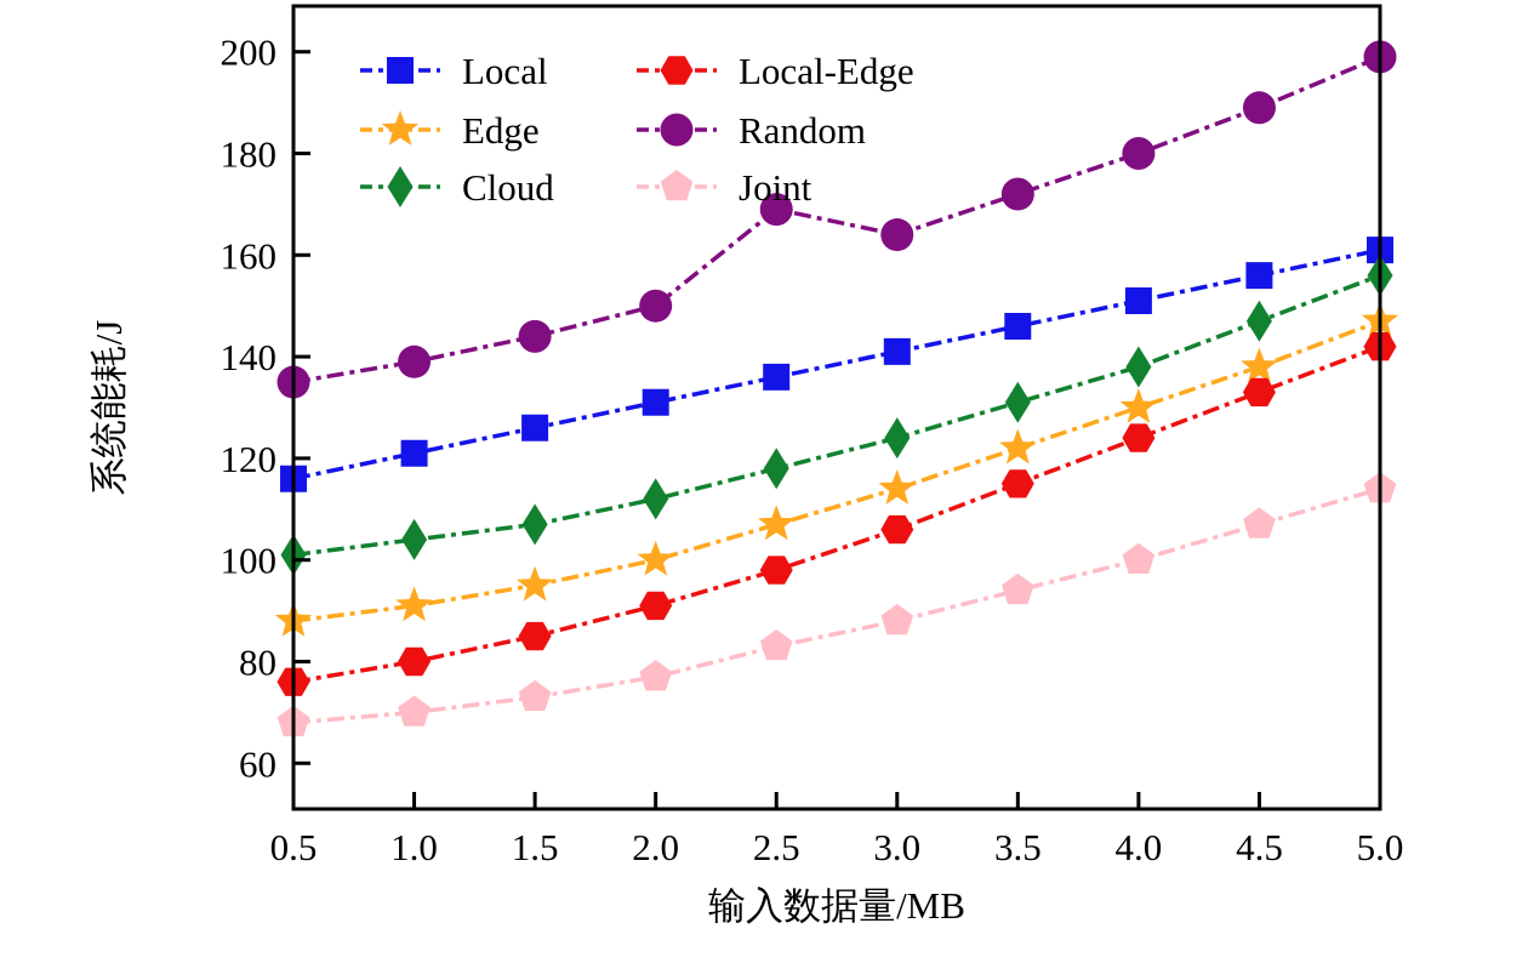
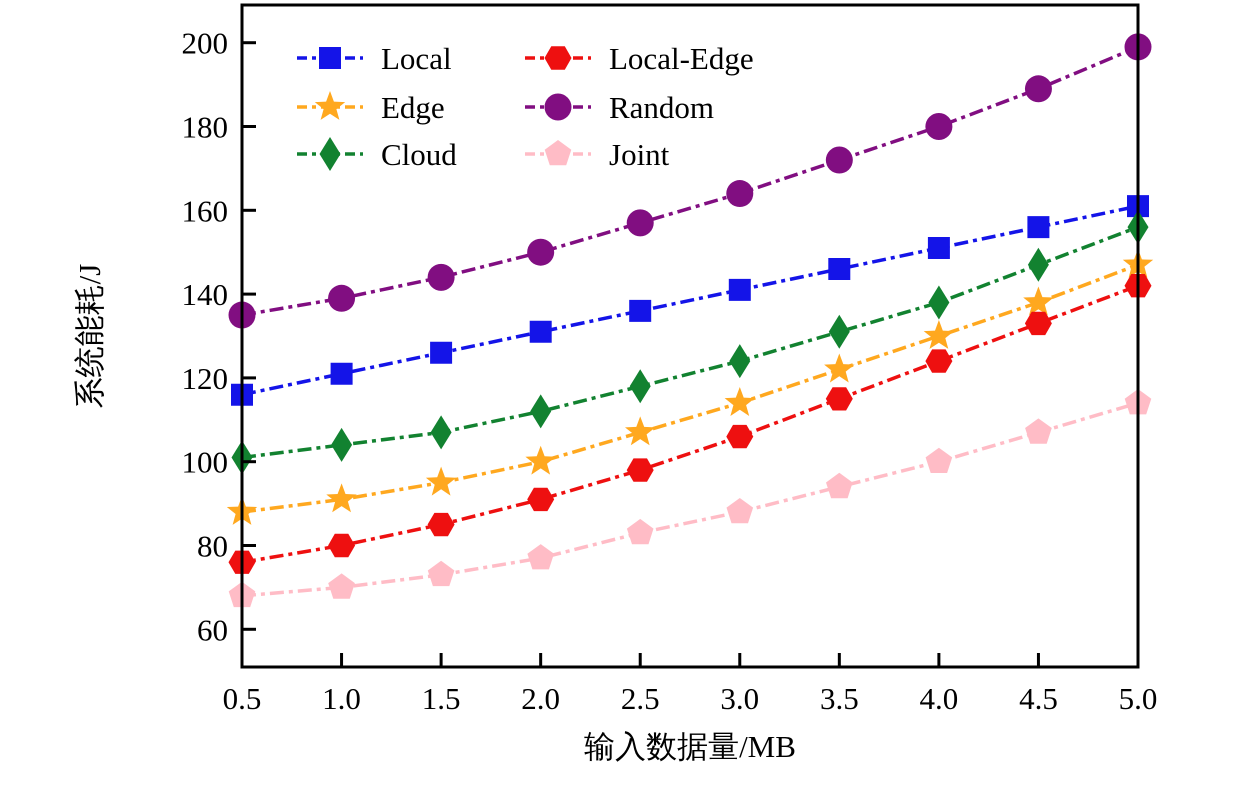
Random/2.5: 169 -> 157
